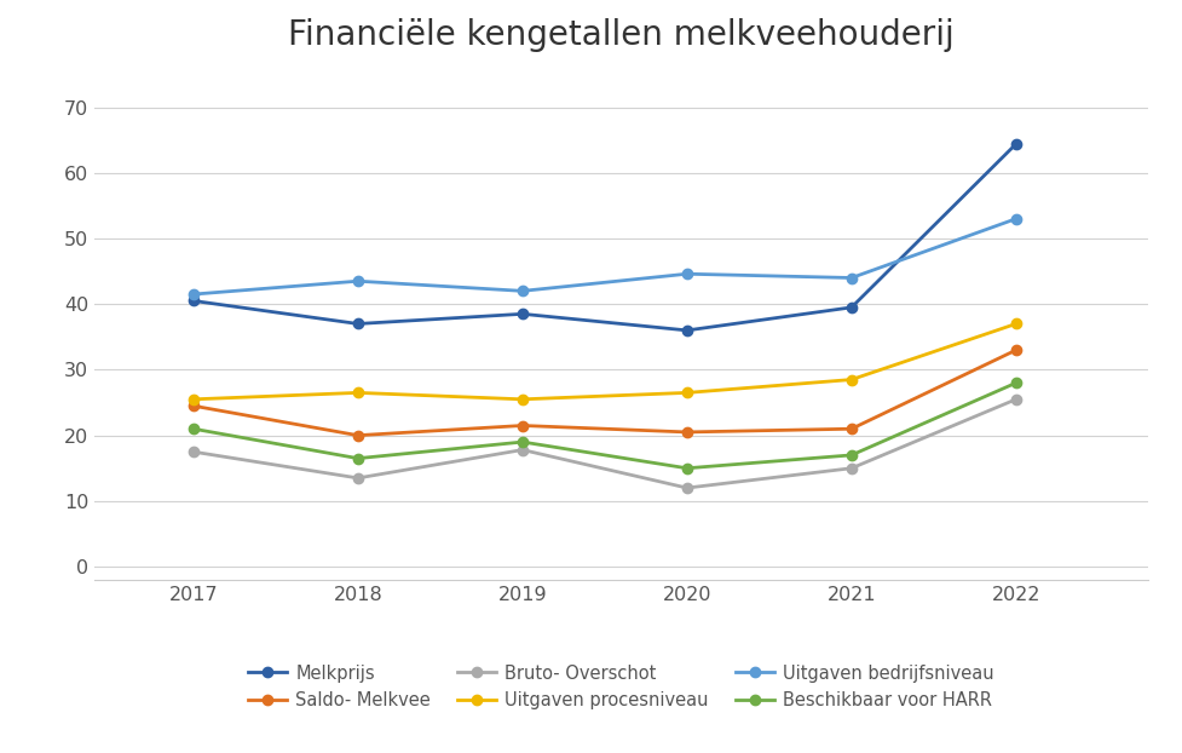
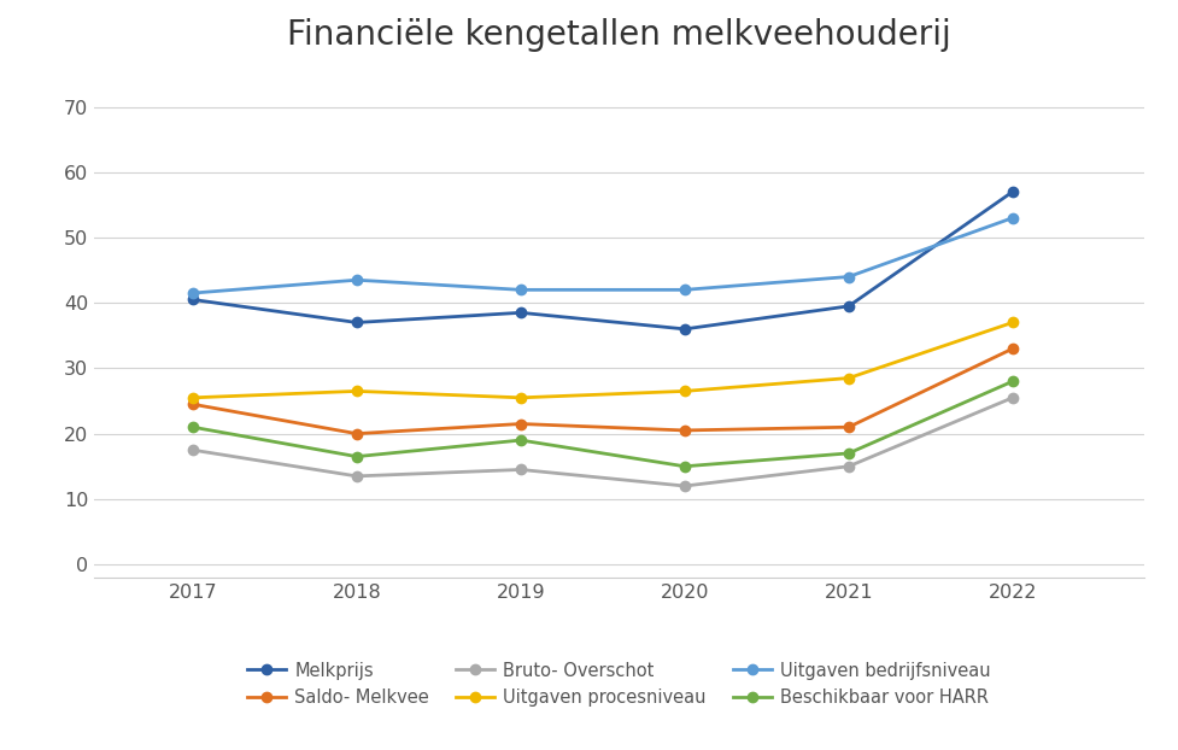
Bruto- Overschot/2019: 17.8 -> 14.5
Uitgaven bedrijfsniveau/2020: 44.6 -> 42.0
Melkprijs/2022: 64.4 -> 57.0
